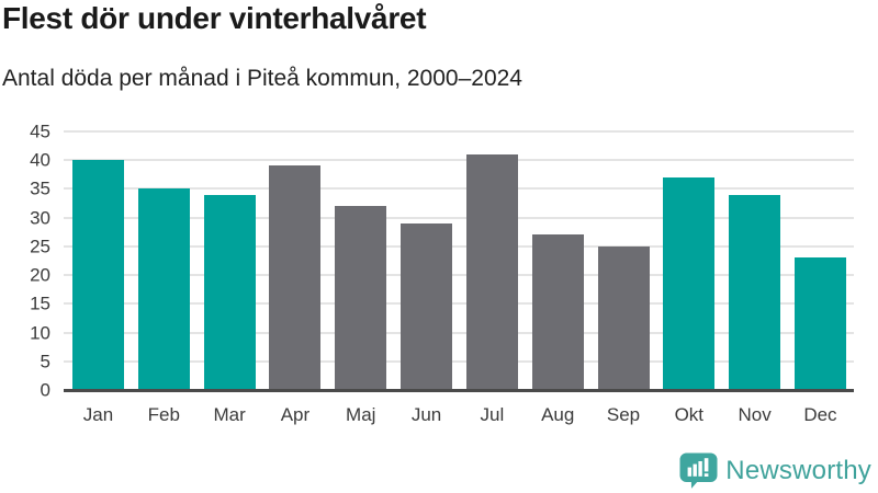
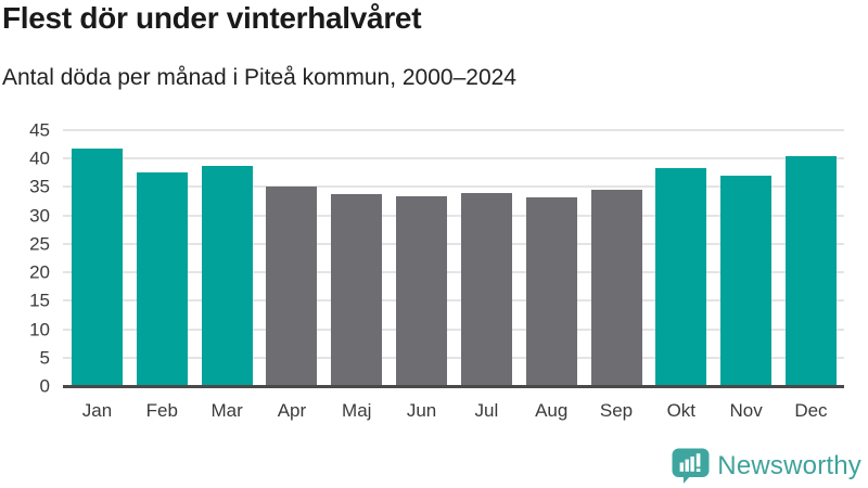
Jan: 40 -> 42
Feb: 35 -> 38
Mar: 34 -> 39
Apr: 39 -> 35
Maj: 32 -> 34
Jun: 29 -> 33
Jul: 41 -> 34
Aug: 27 -> 33
Sep: 25 -> 35
Okt: 37 -> 38
Nov: 34 -> 37
Dec: 23 -> 40
